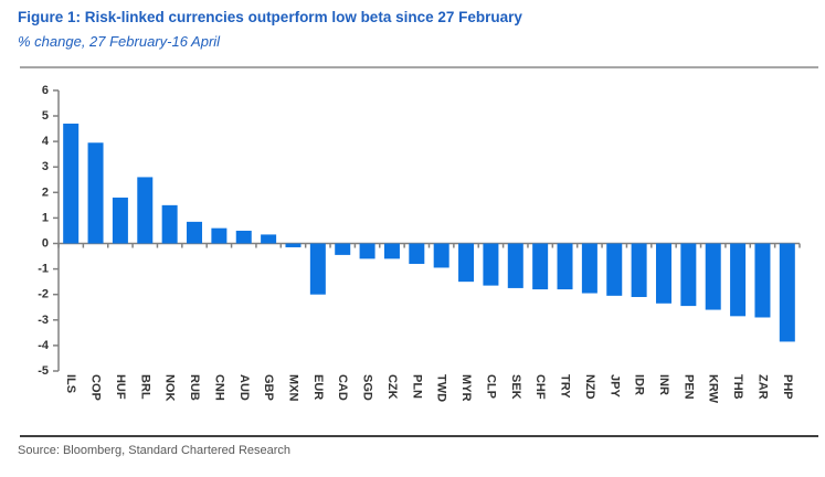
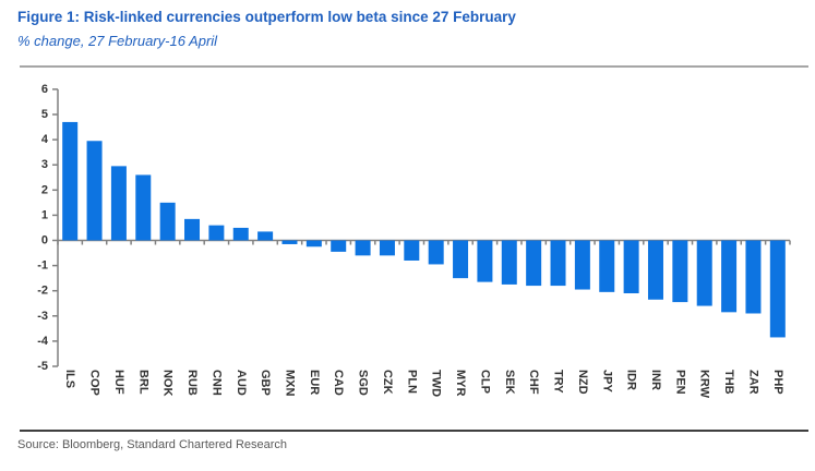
HUF: 1.8 -> 3.0
EUR: -2.0 -> -0.2
